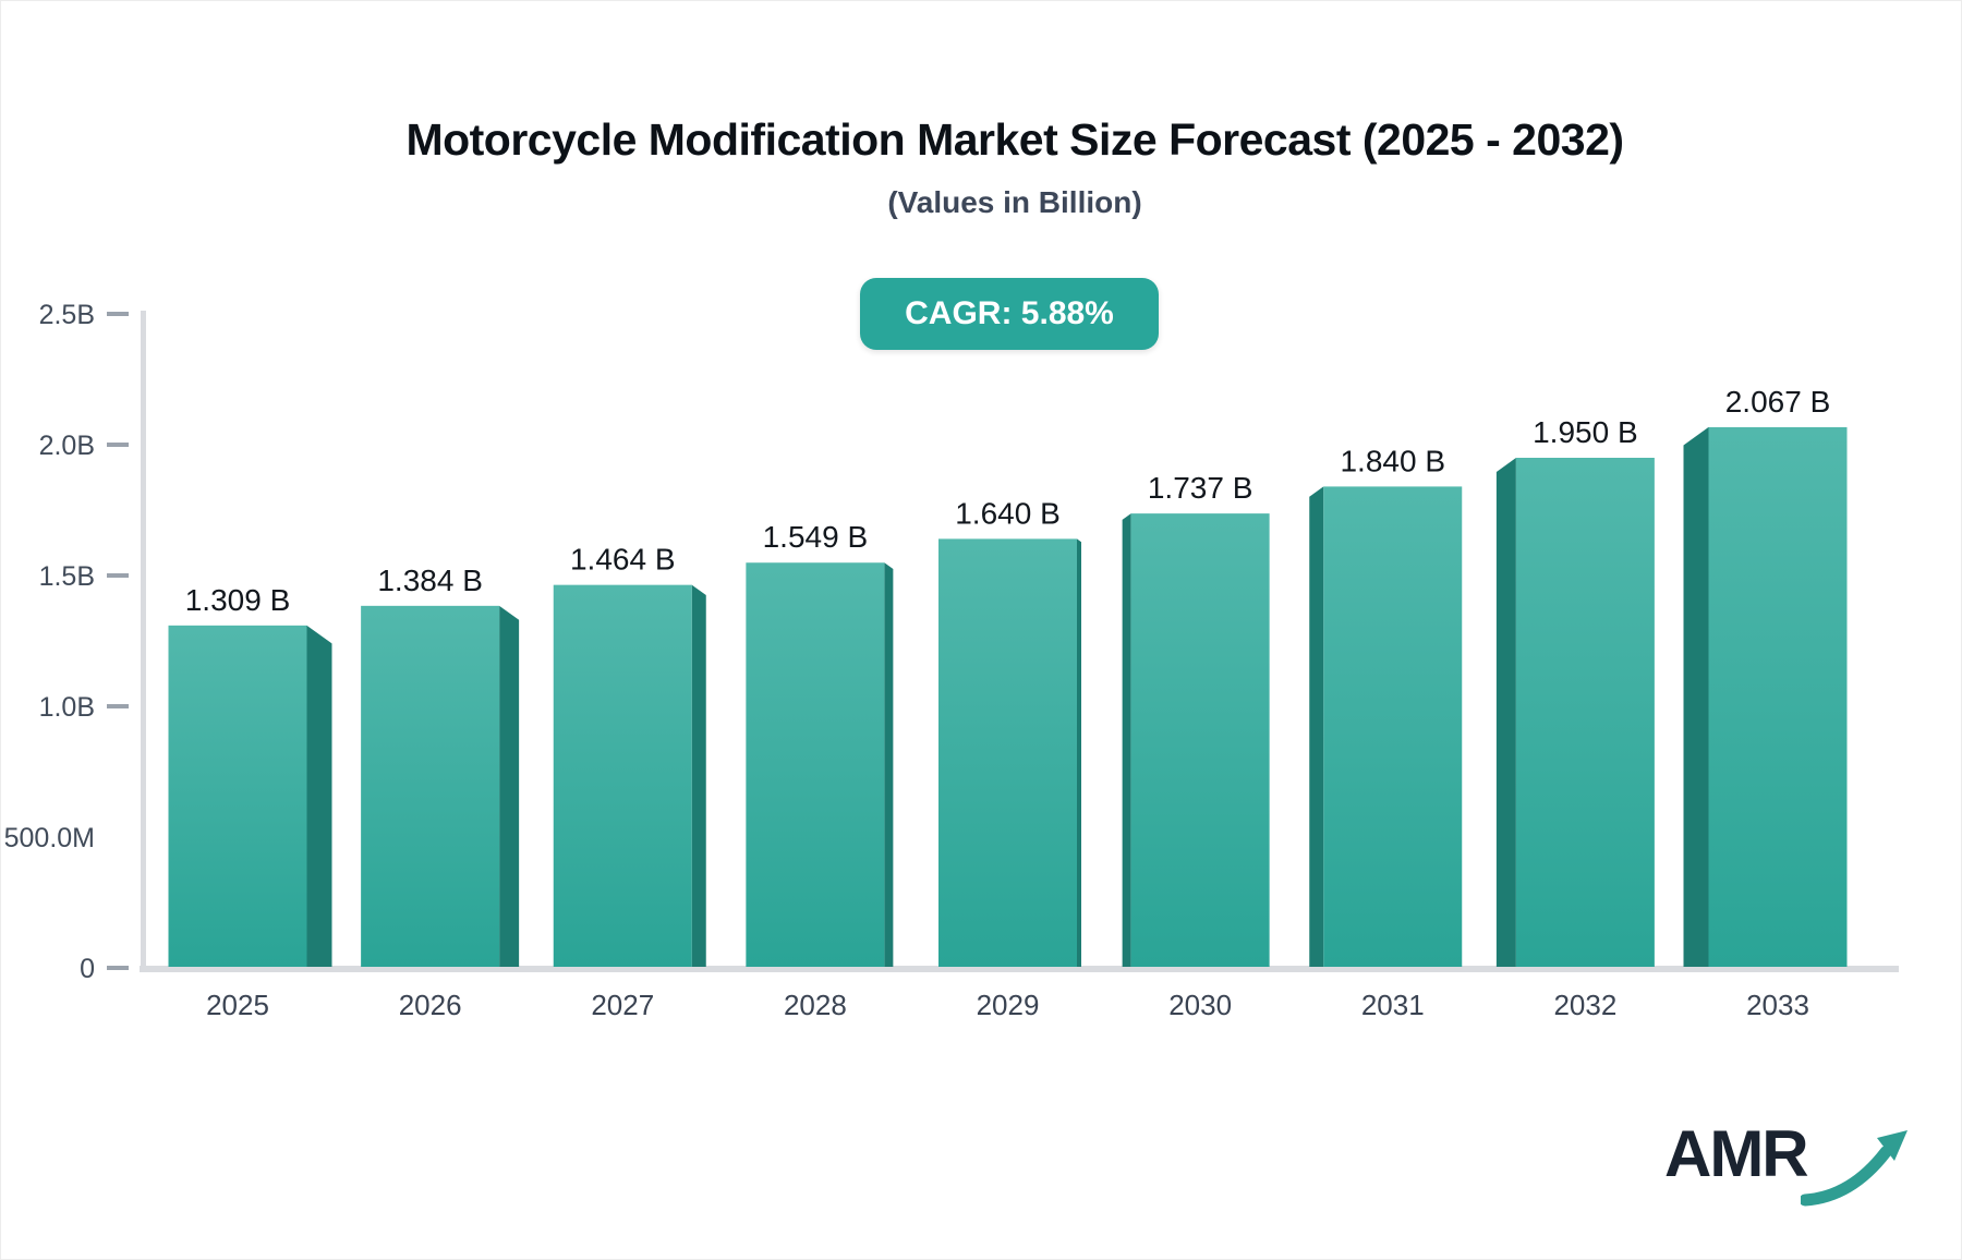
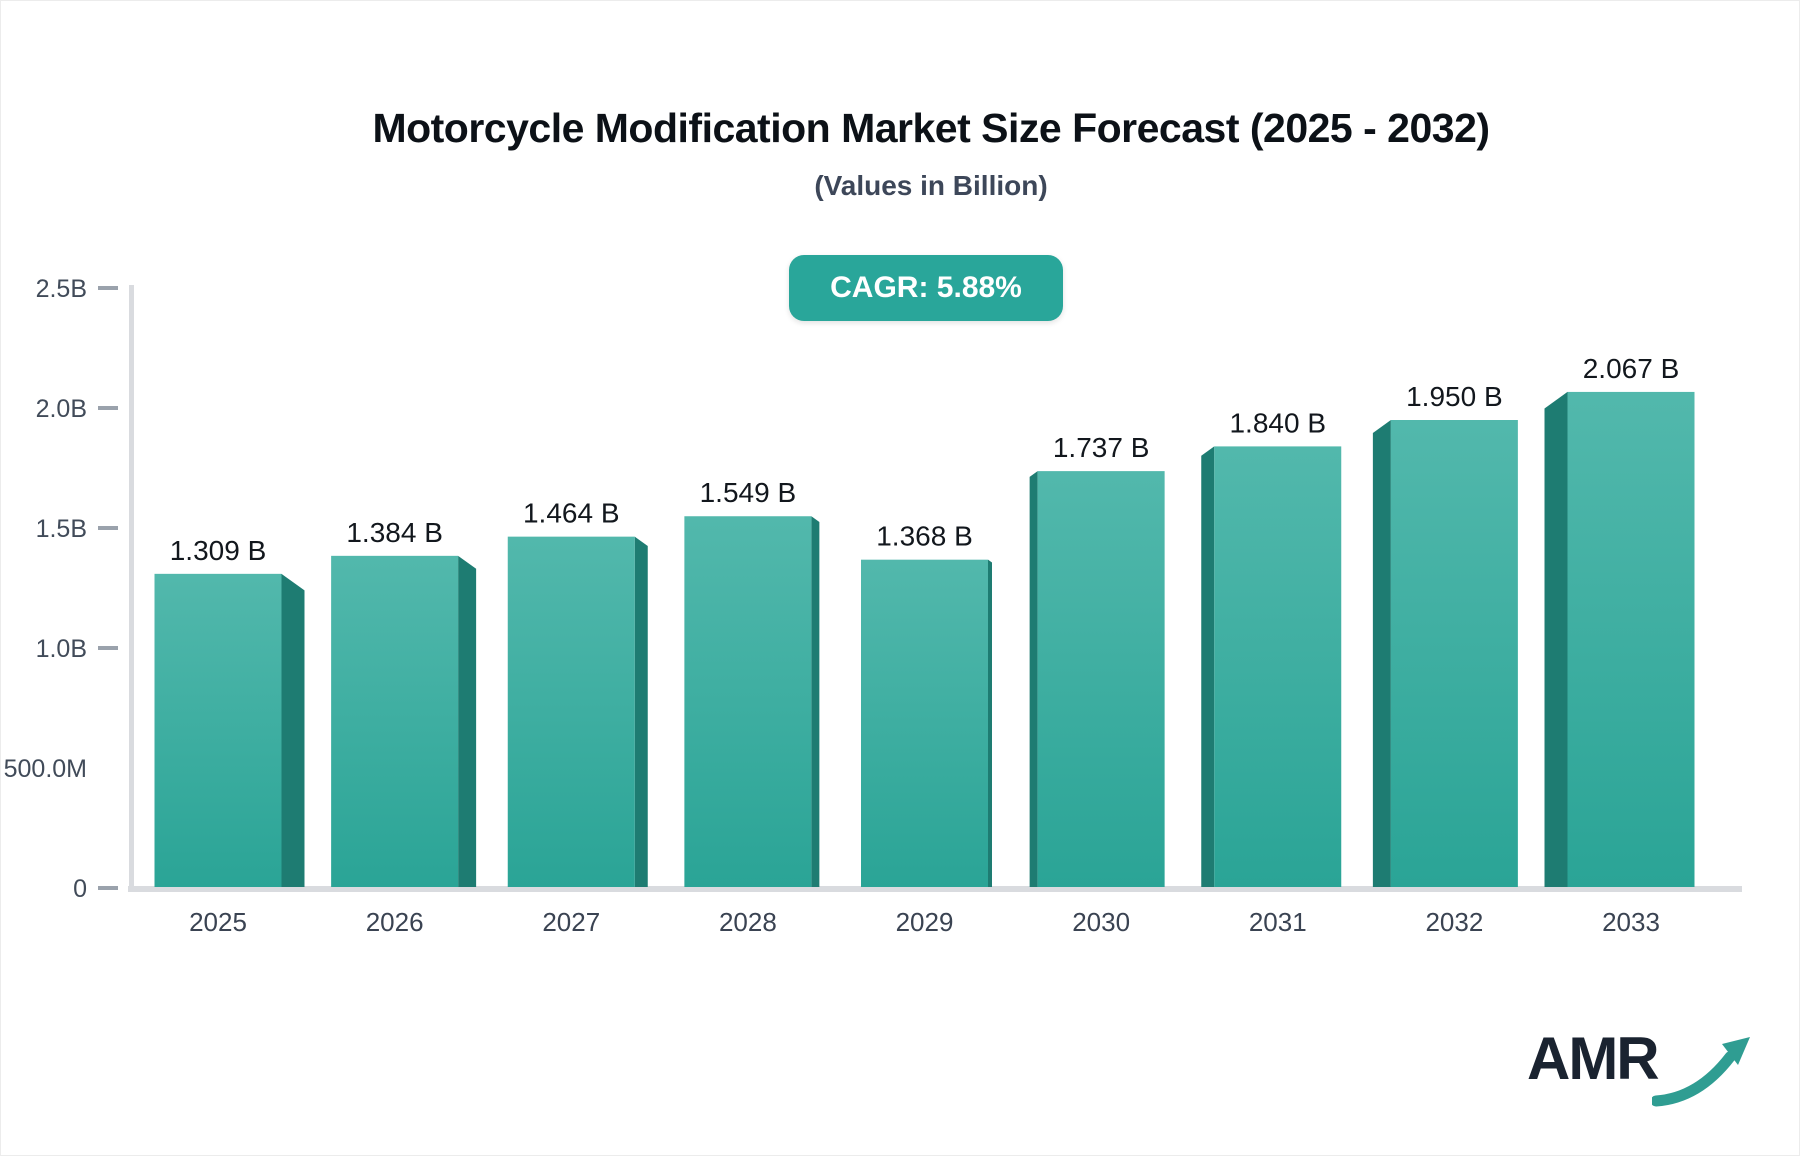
2029: 1.640 -> 1.368
